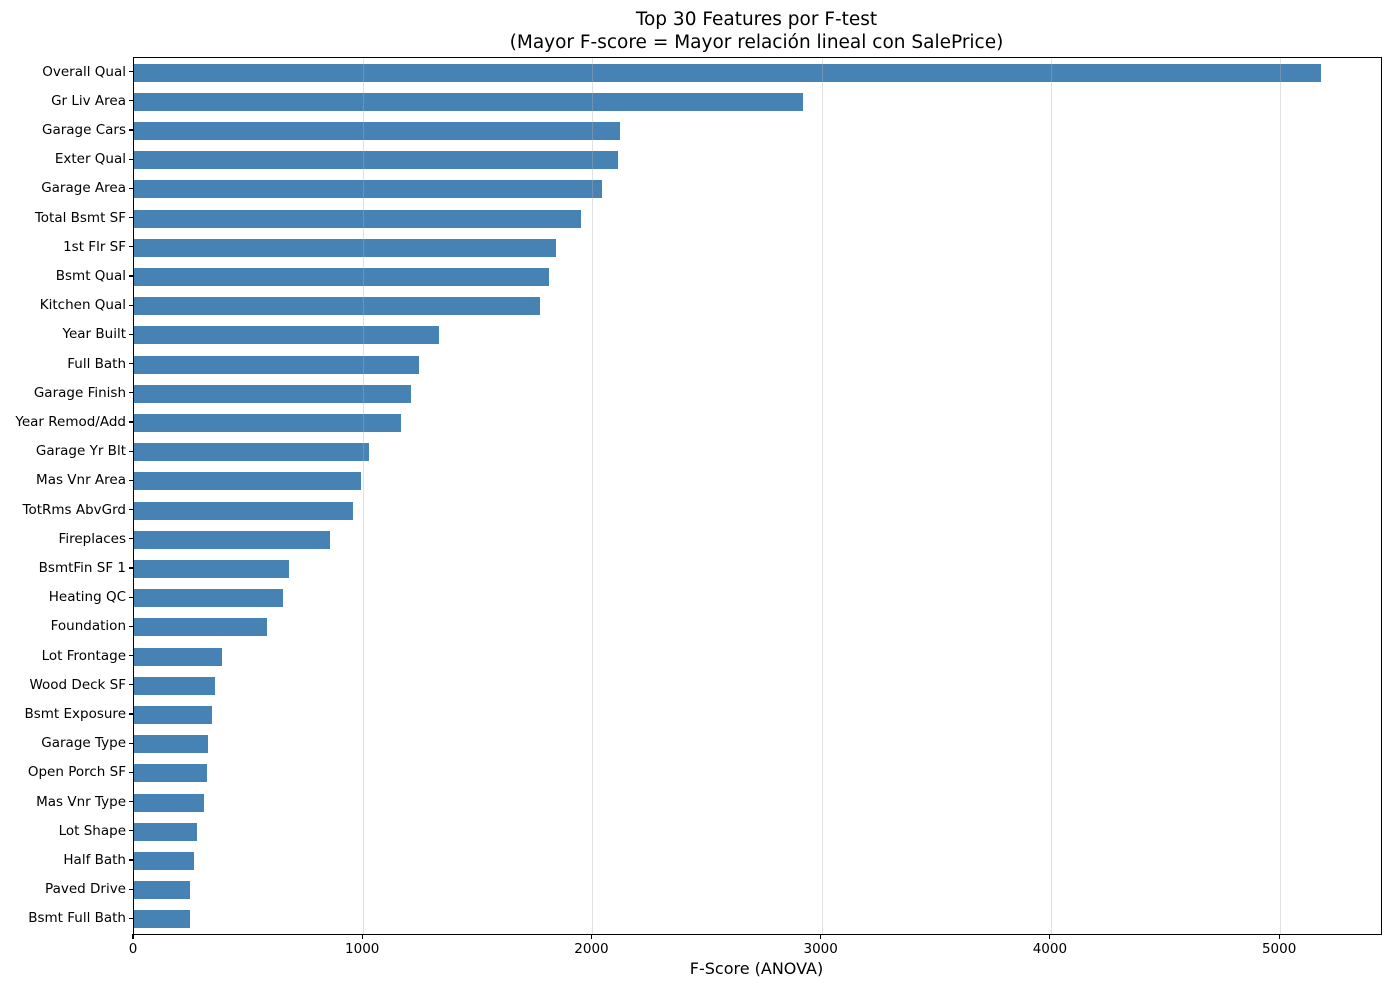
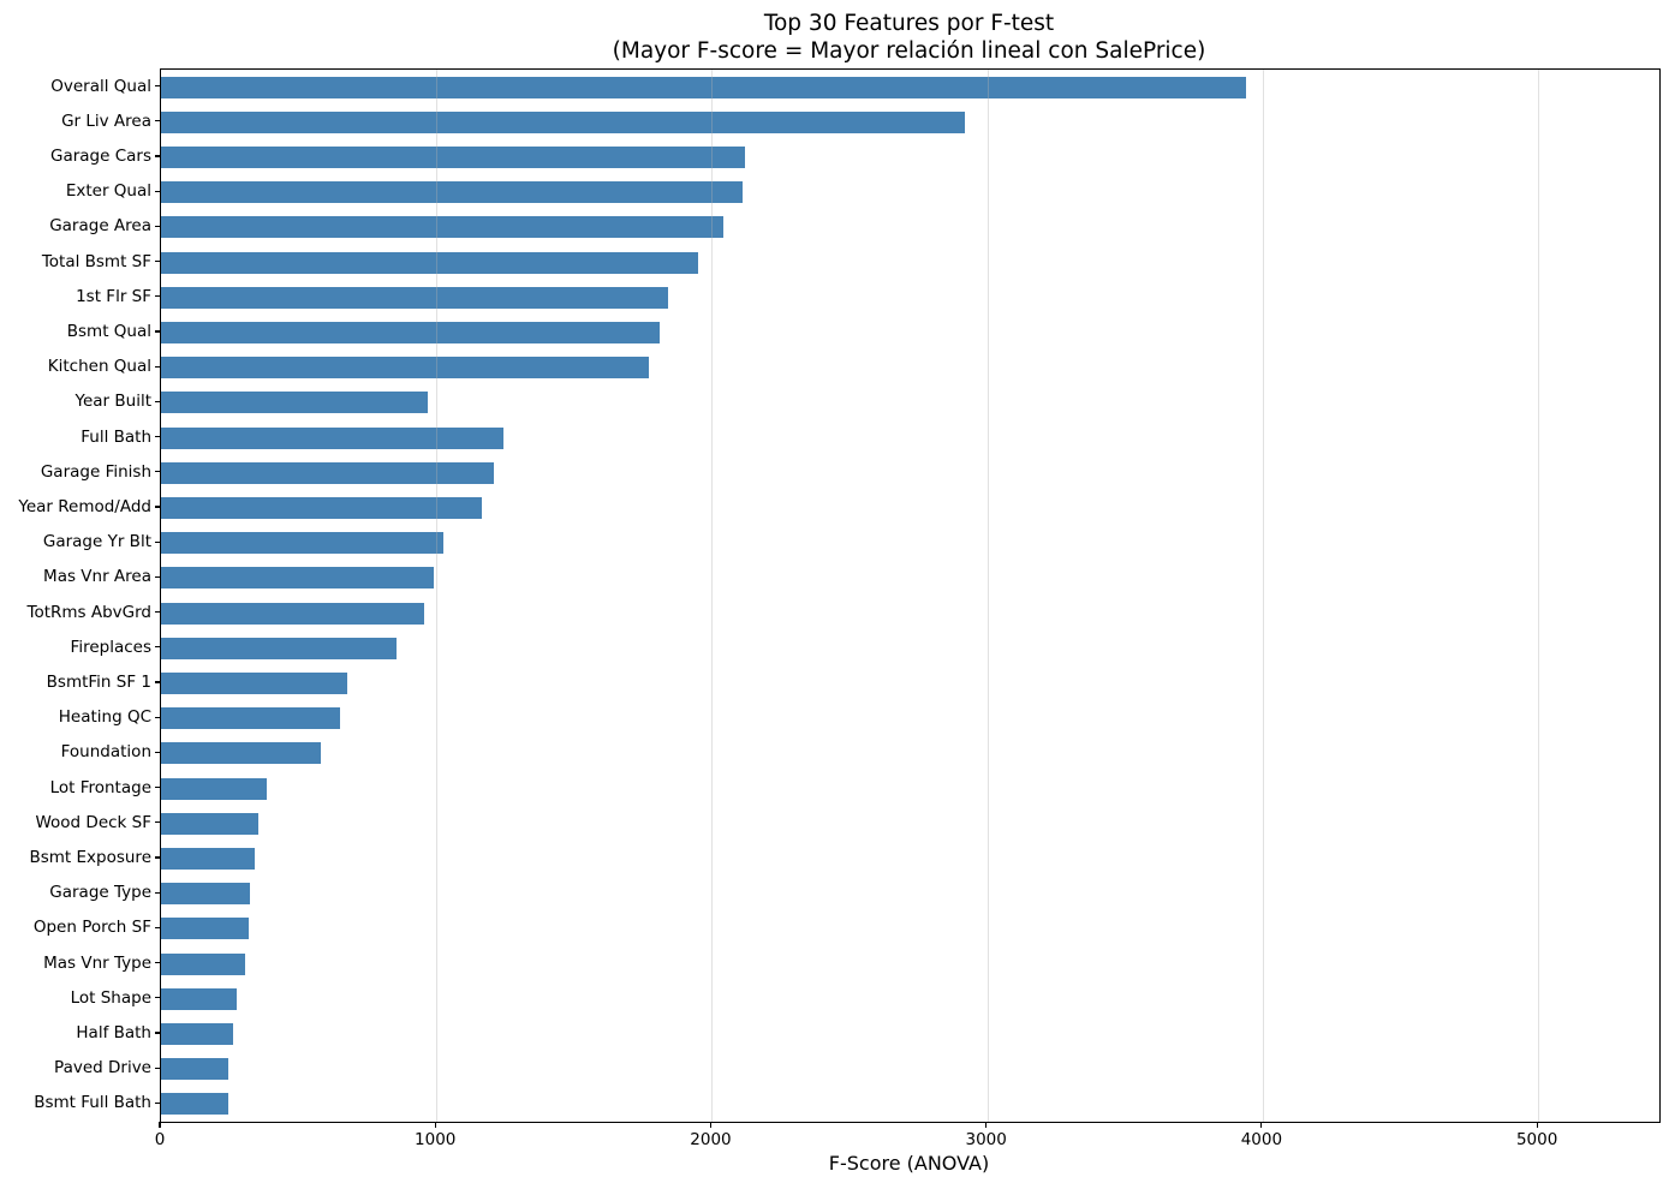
Overall Qual: 5180 -> 3940
Year Built: 1330 -> 970
